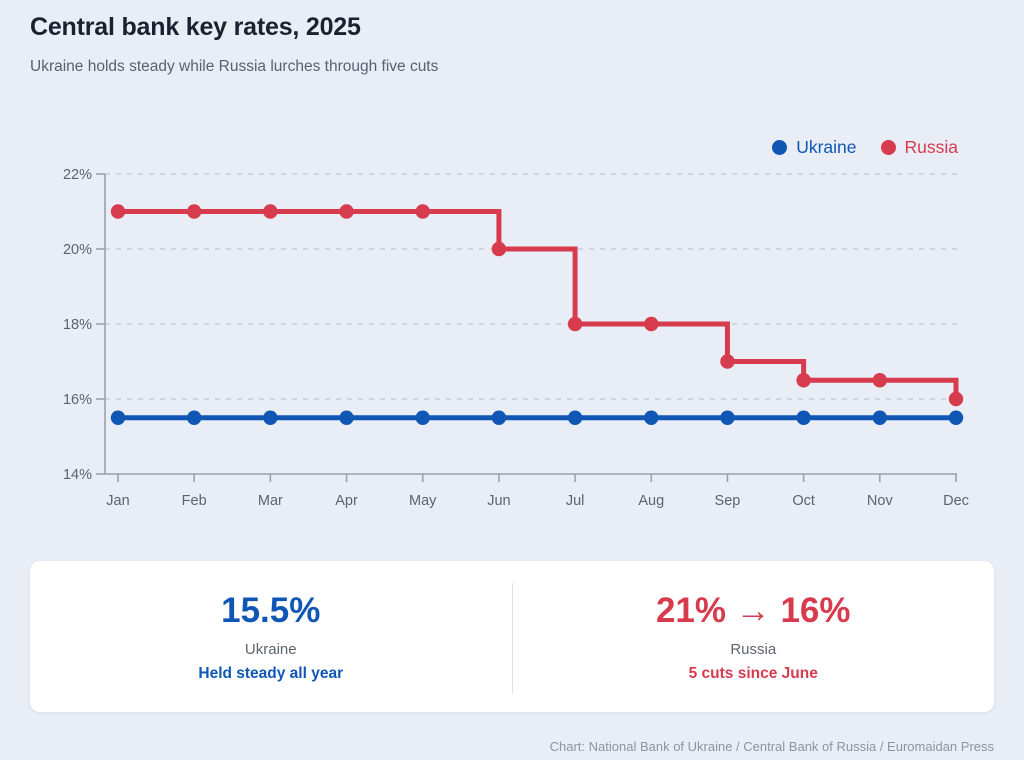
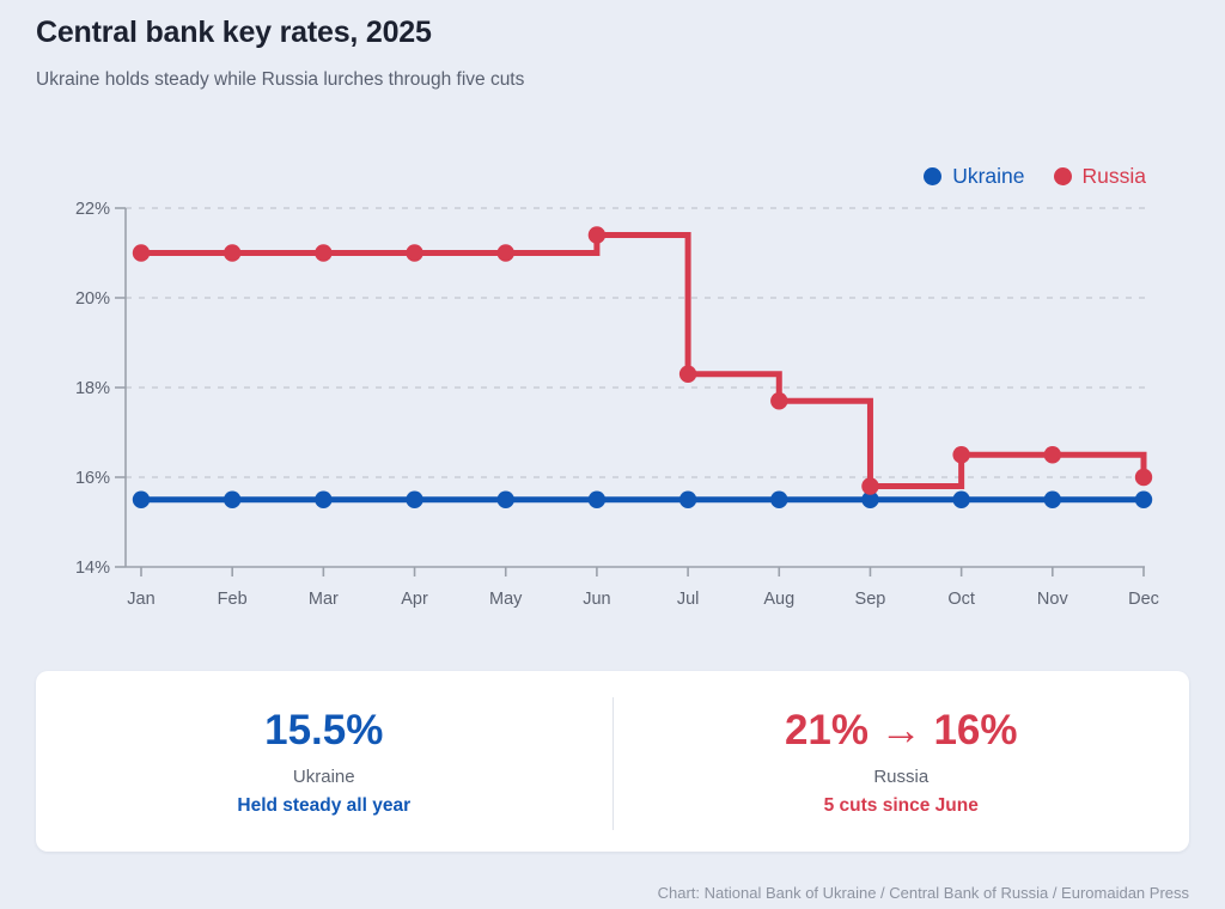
Russia/Jun: 20.0% -> 21.4%
Russia/Jul: 18.0% -> 18.3%
Russia/Aug: 18.0% -> 17.7%
Russia/Sep: 17.0% -> 15.8%
